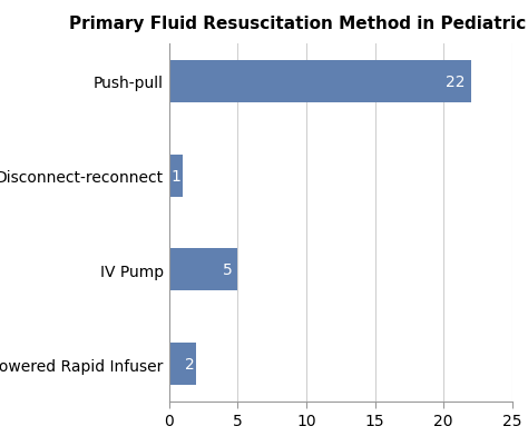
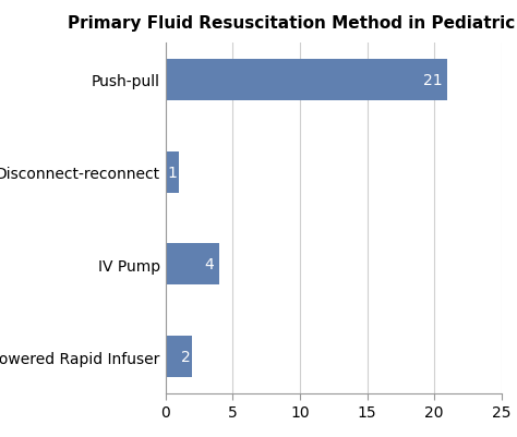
Push-pull: 22 -> 21
IV Pump: 5 -> 4
